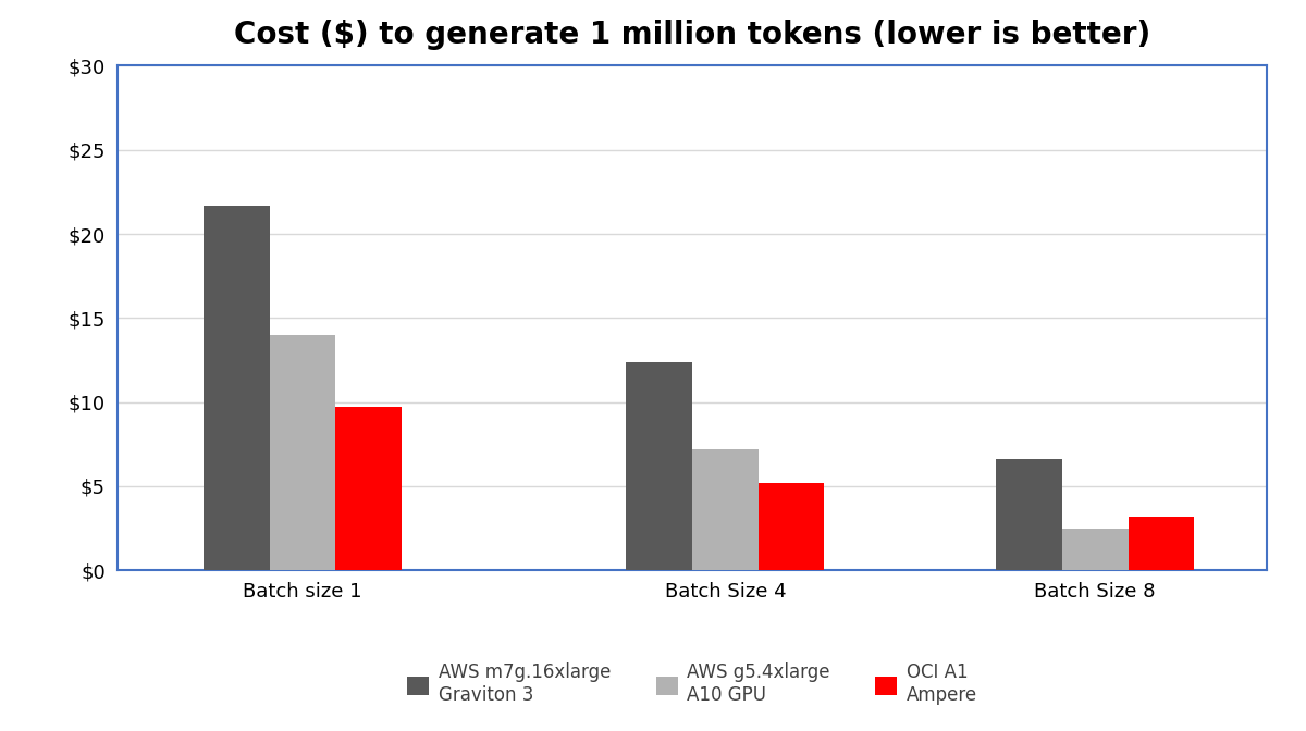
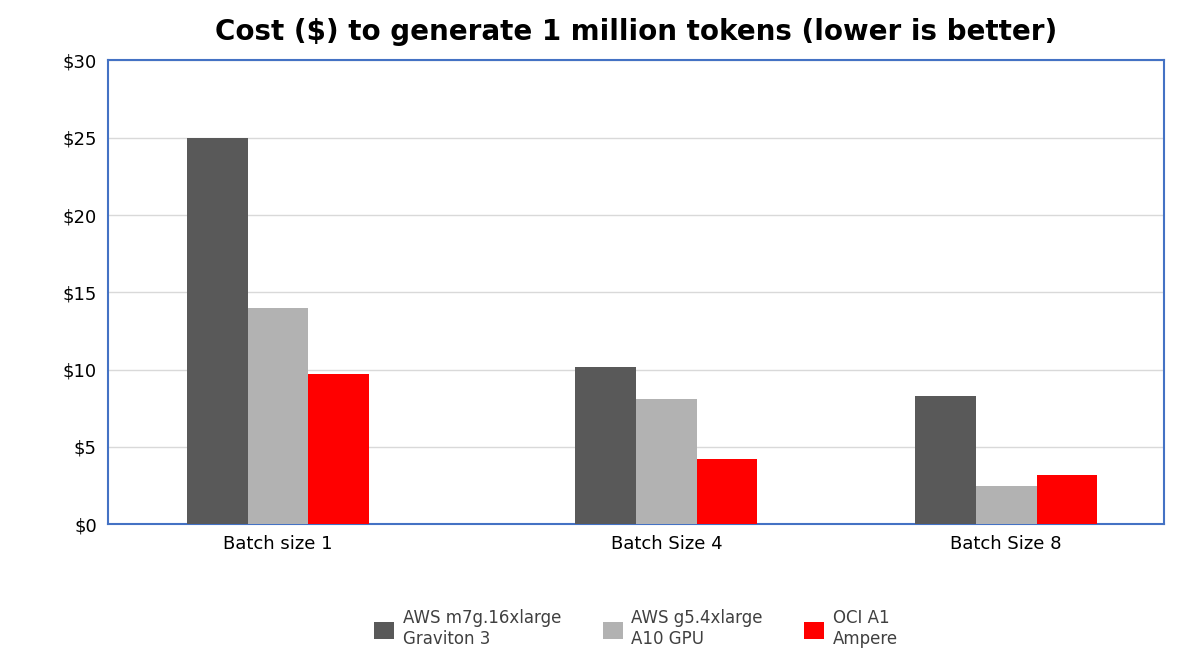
AWS m7g.16xlarge Graviton 3/Batch size 1: $21.7 -> $25.0
AWS m7g.16xlarge Graviton 3/Batch Size 4: $12.4 -> $10.2
AWS g5.4xlarge A10 GPU/Batch Size 4: $7.2 -> $8.1
OCI A1 Ampere/Batch Size 4: $5.2 -> $4.2
AWS m7g.16xlarge Graviton 3/Batch Size 8: $6.6 -> $8.3
